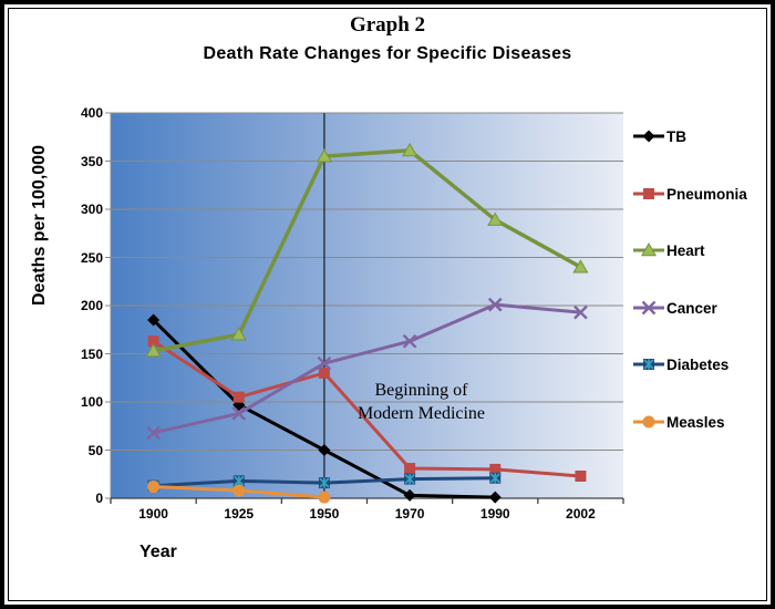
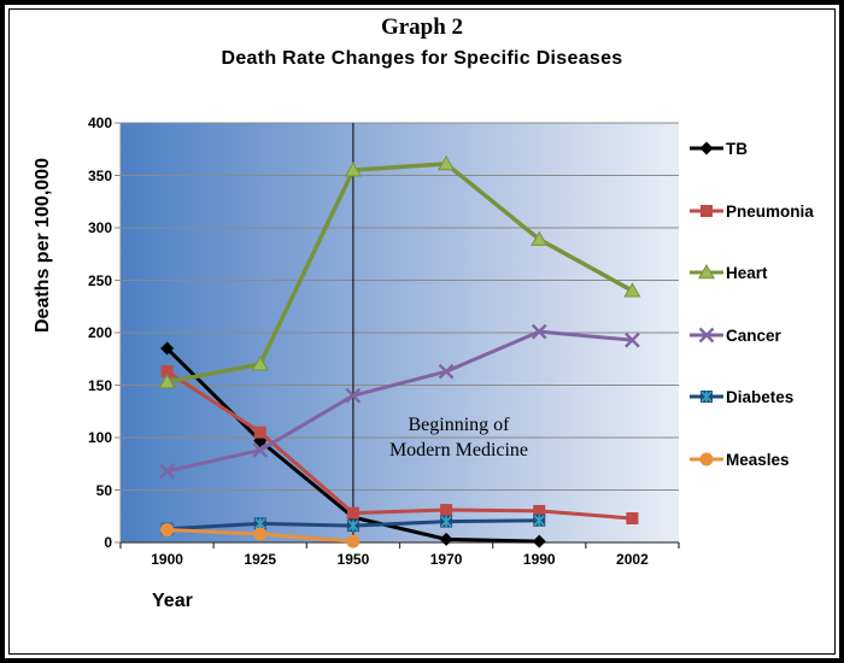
TB/1950: 50 -> 20
Pneumonia/1950: 130 -> 30
